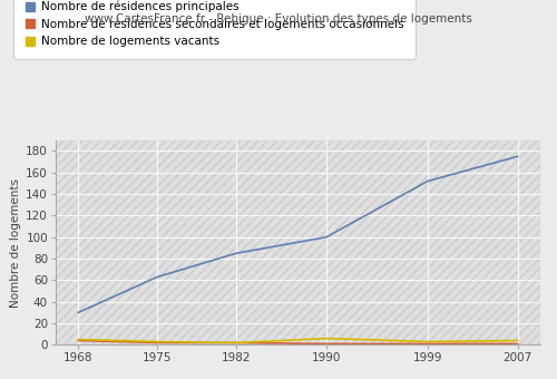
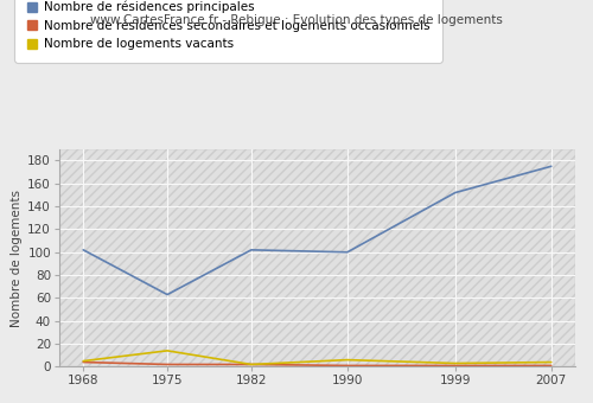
Nombre de résidences principales/1968: 30 -> 102
Nombre de logements vacants/1975: 3 -> 14
Nombre de résidences principales/1982: 85 -> 102
